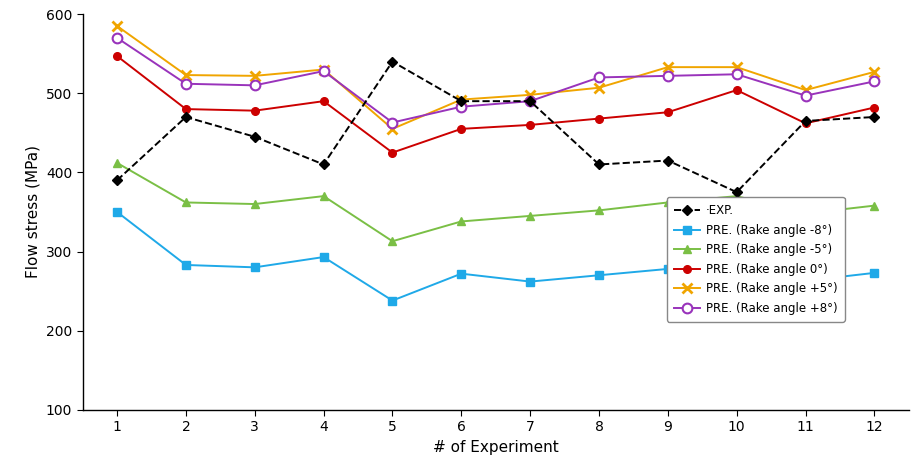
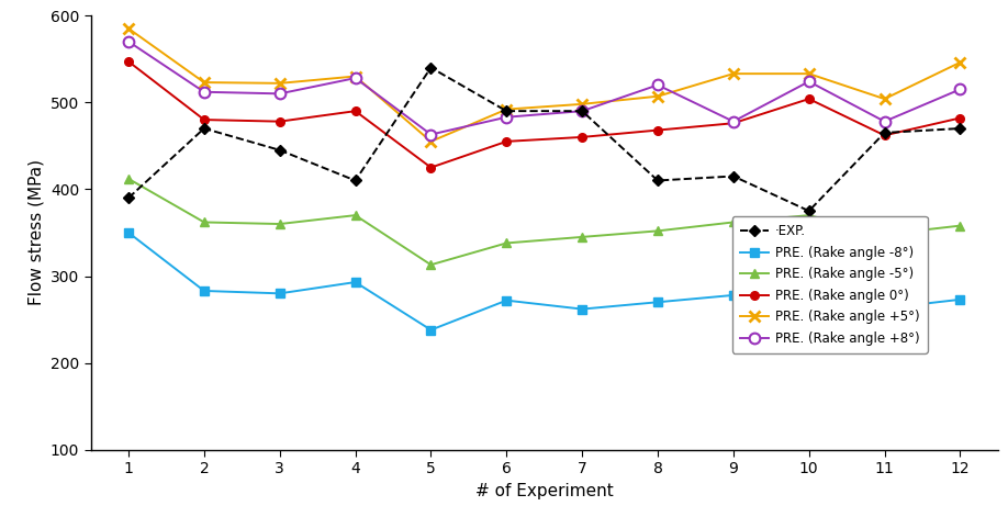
PRE. (Rake angle +8°)/9: 522 -> 478
PRE. (Rake angle +8°)/11: 497 -> 478
PRE. (Rake angle +5°)/12: 527 -> 546
